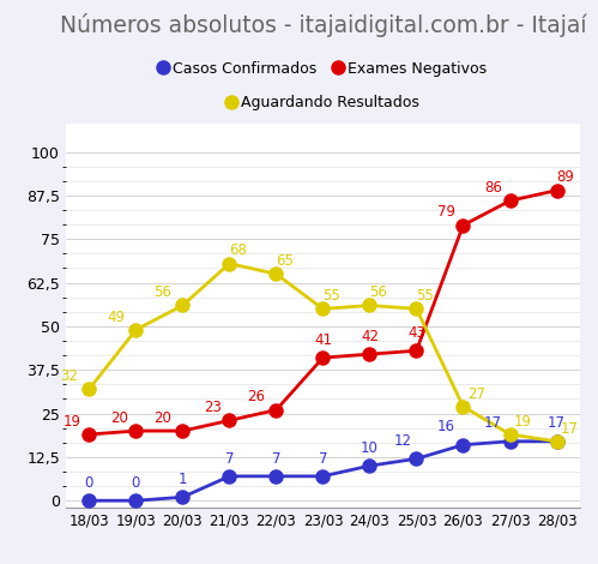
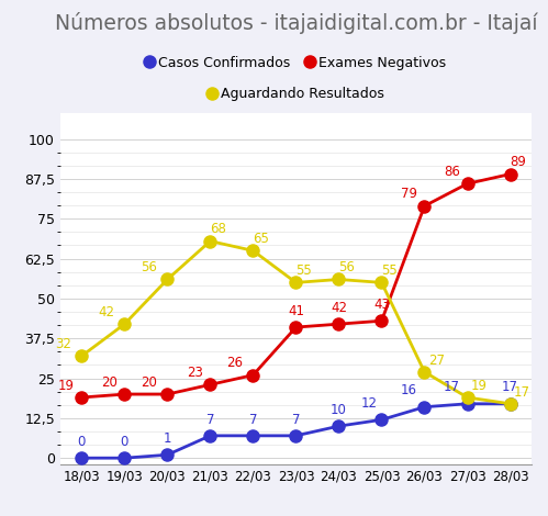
Aguardando Resultados/19/03: 49 -> 42
